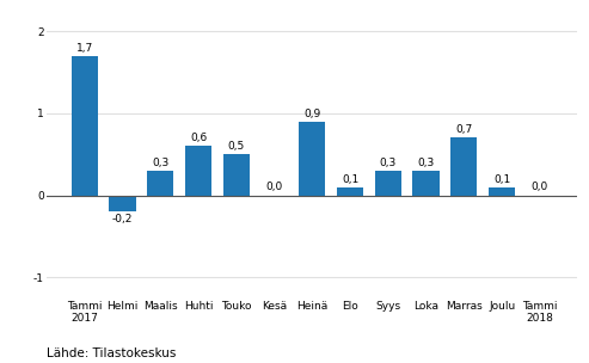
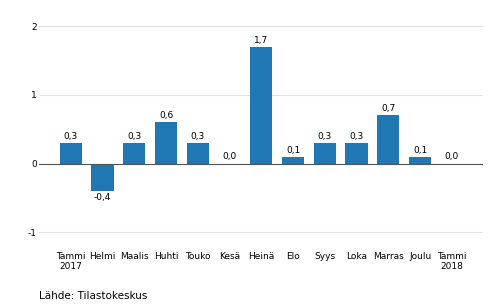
Tammi 2017: 1,7 -> 0,3
Helmi: -0,2 -> -0,4
Touko: 0,5 -> 0,3
Heinä: 0,9 -> 1,7
